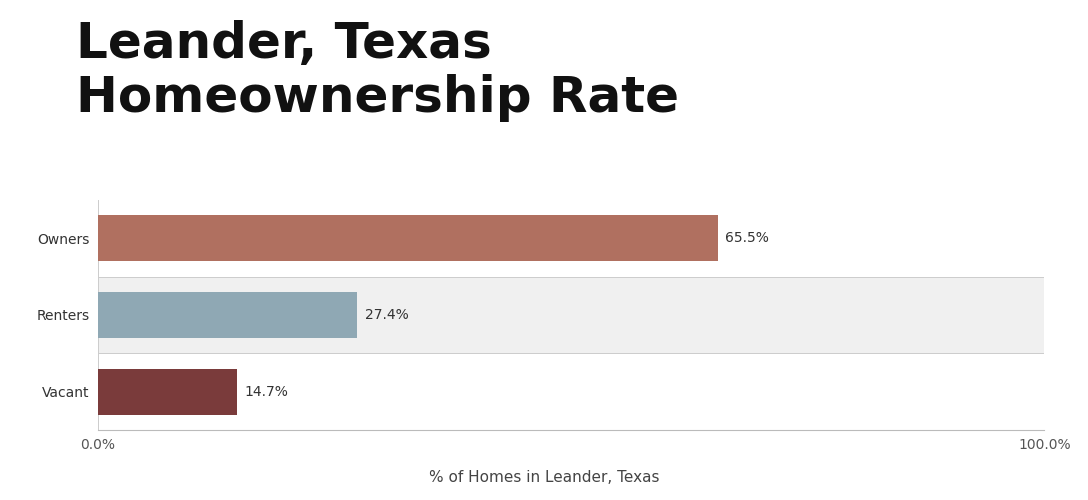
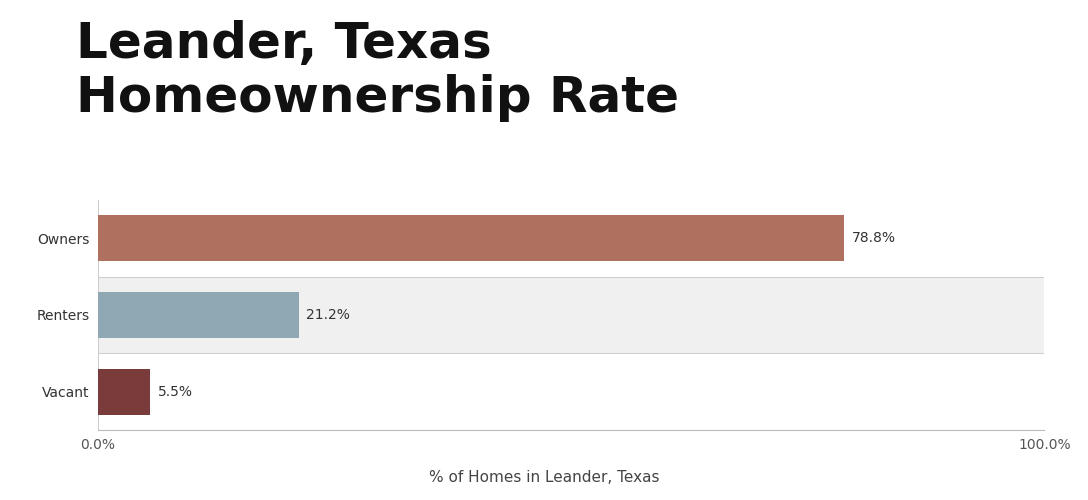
Owners: 65.5% -> 78.8%
Renters: 27.4% -> 21.2%
Vacant: 14.7% -> 5.5%
